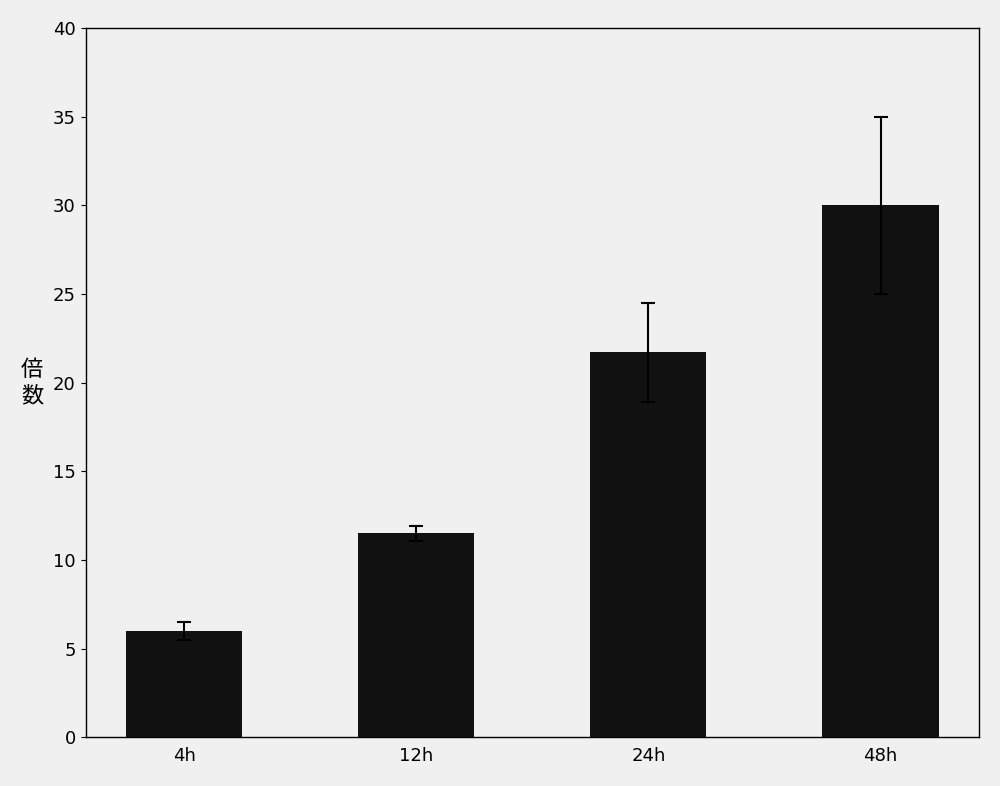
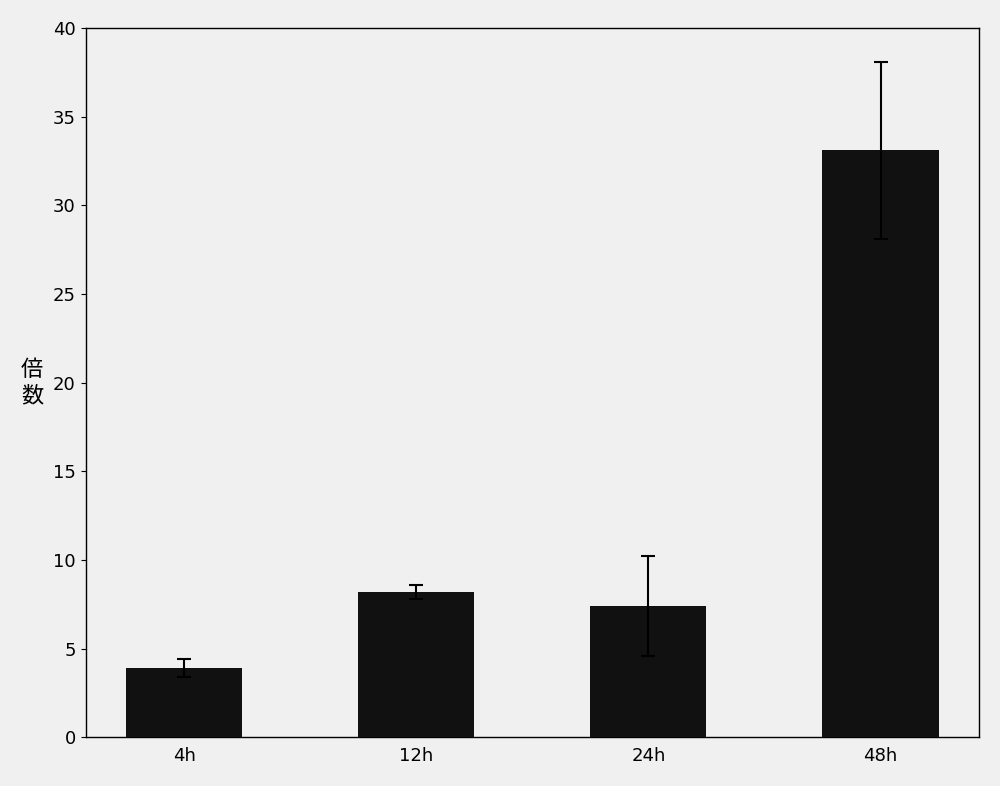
4h: 6.0 -> 3.9
12h: 11.5 -> 8.2
24h: 21.7 -> 7.4
48h: 30.0 -> 33.1
